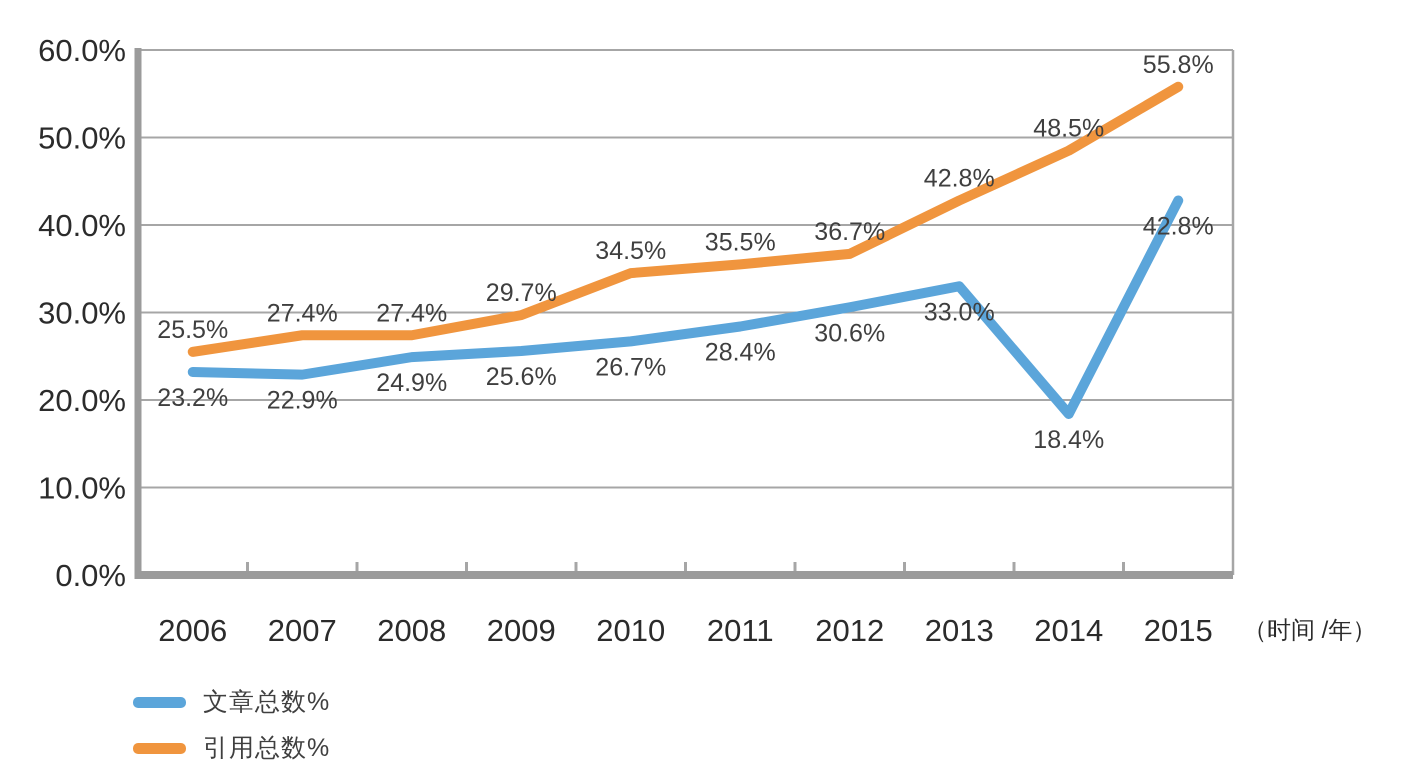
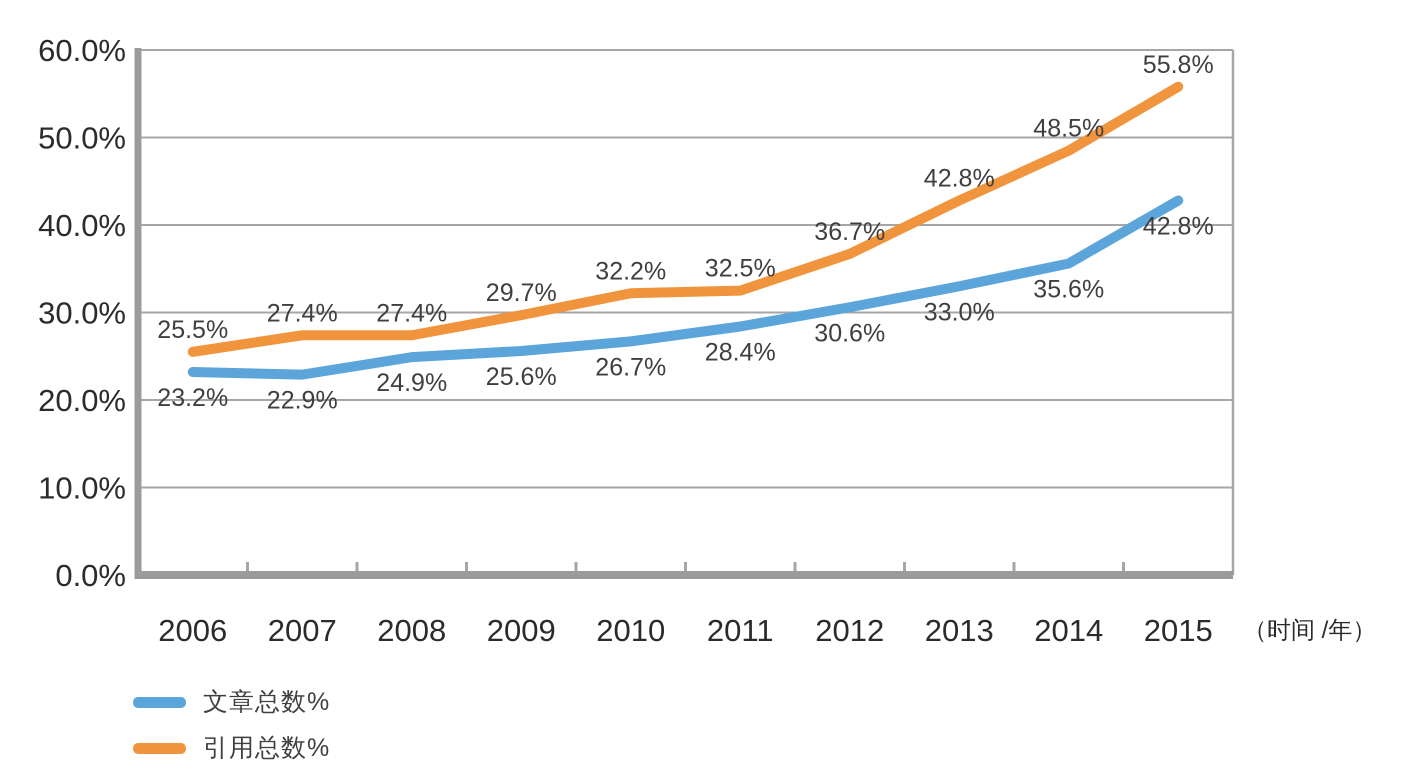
引用总数%/2010: 34.5% -> 32.2%
引用总数%/2011: 35.5% -> 32.5%
文章总数%/2014: 18.4% -> 35.6%
